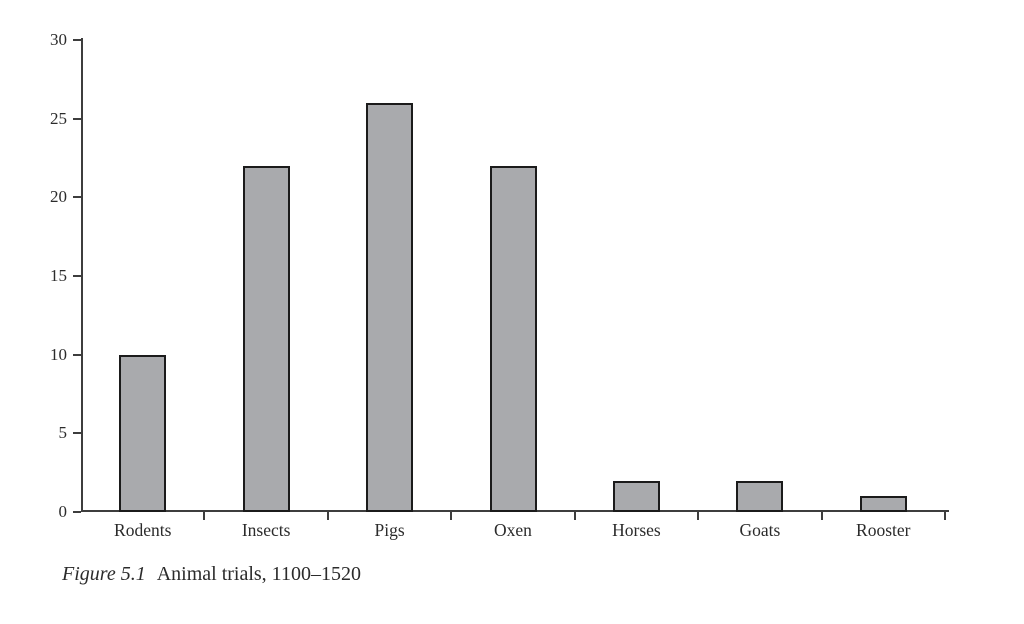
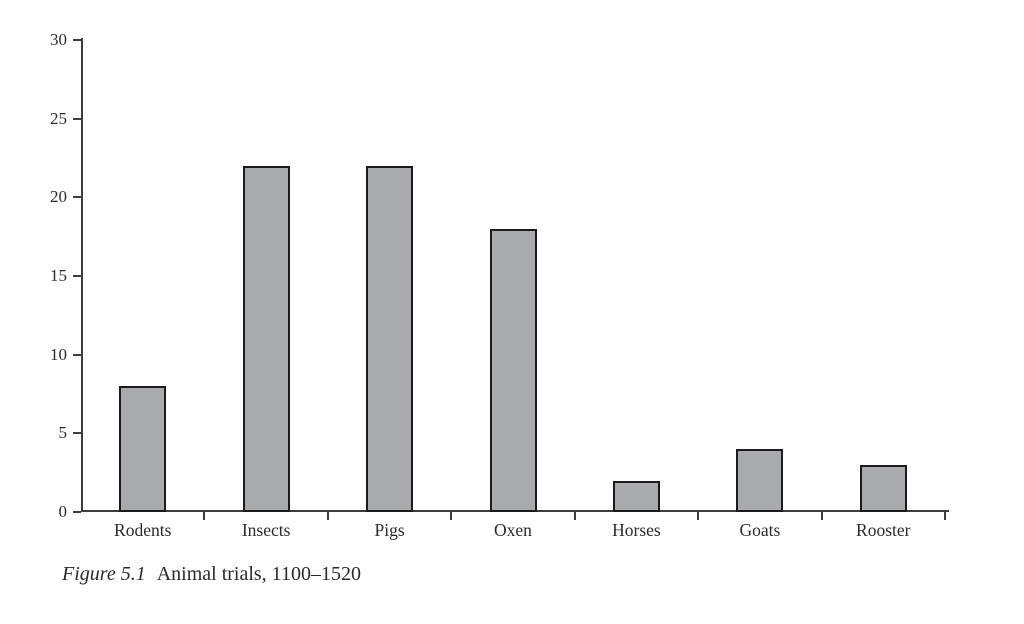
Rodents: 10 -> 8
Pigs: 26 -> 22
Oxen: 22 -> 18
Goats: 2 -> 4
Rooster: 1 -> 3
